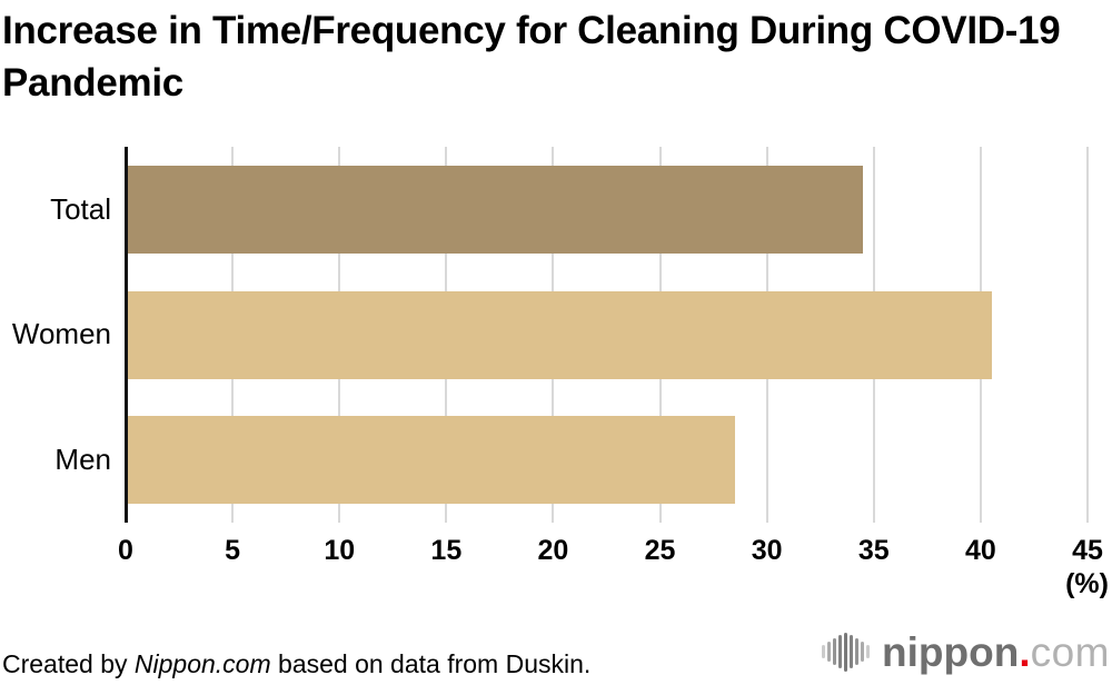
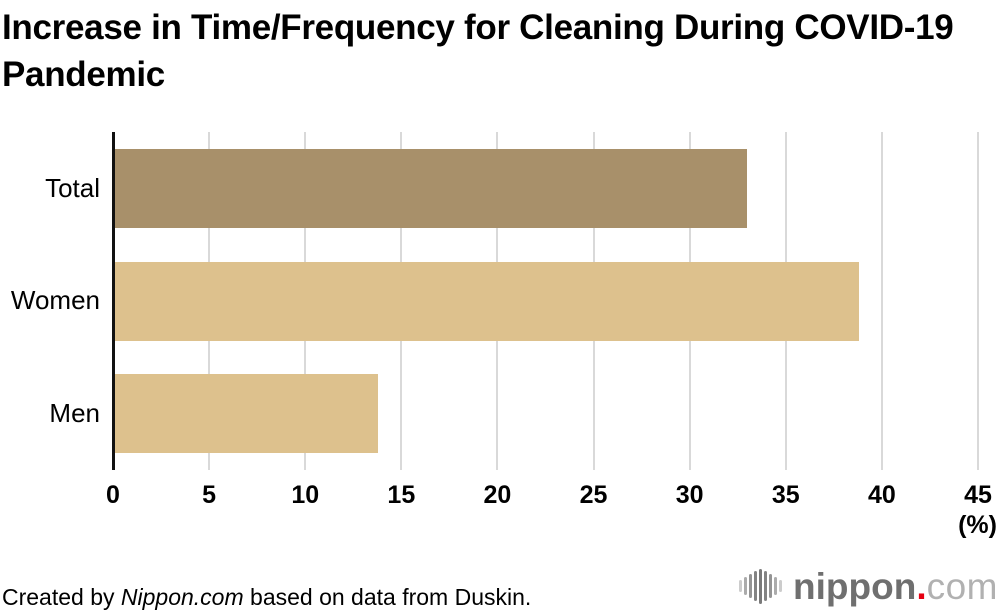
Total: 34.4 -> 32.9
Women: 40.4 -> 38.7
Men: 28.4 -> 13.7
